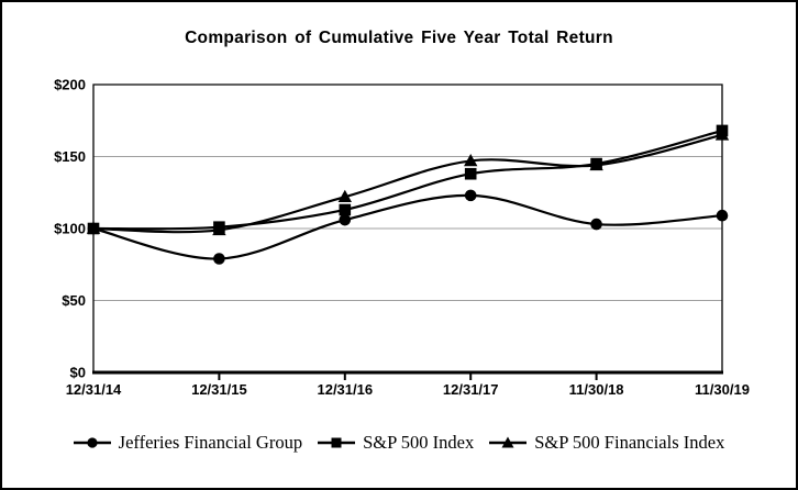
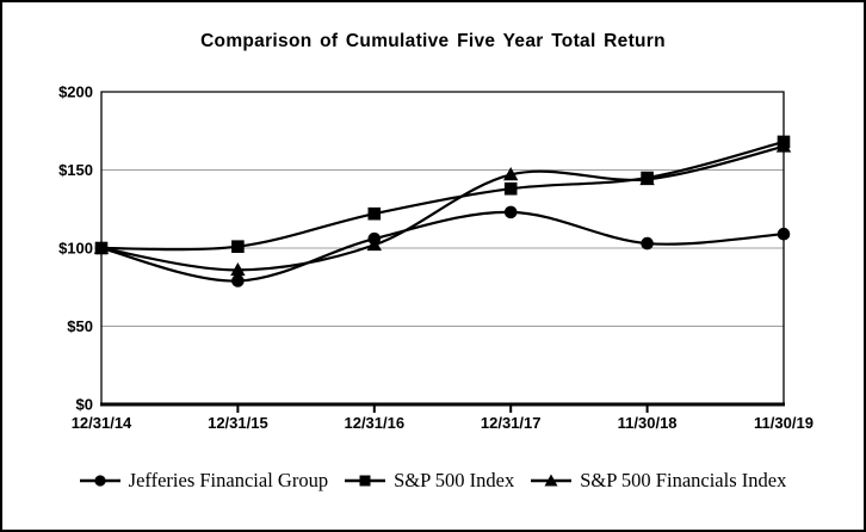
S&P 500 Financials Index/12/31/15: $99 -> $86
S&P 500 Index/12/31/16: $113 -> $122
S&P 500 Financials Index/12/31/16: $122 -> $102
